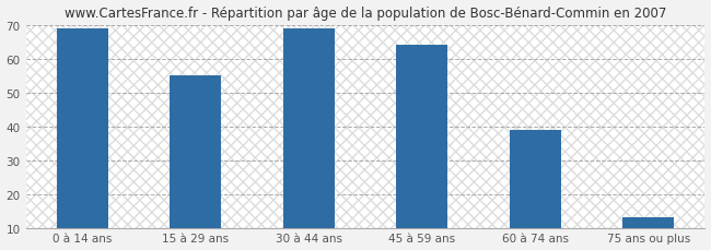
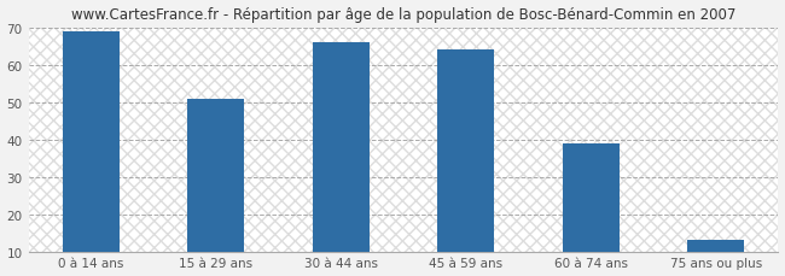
15 à 29 ans: 55 -> 51
30 à 44 ans: 69 -> 66
